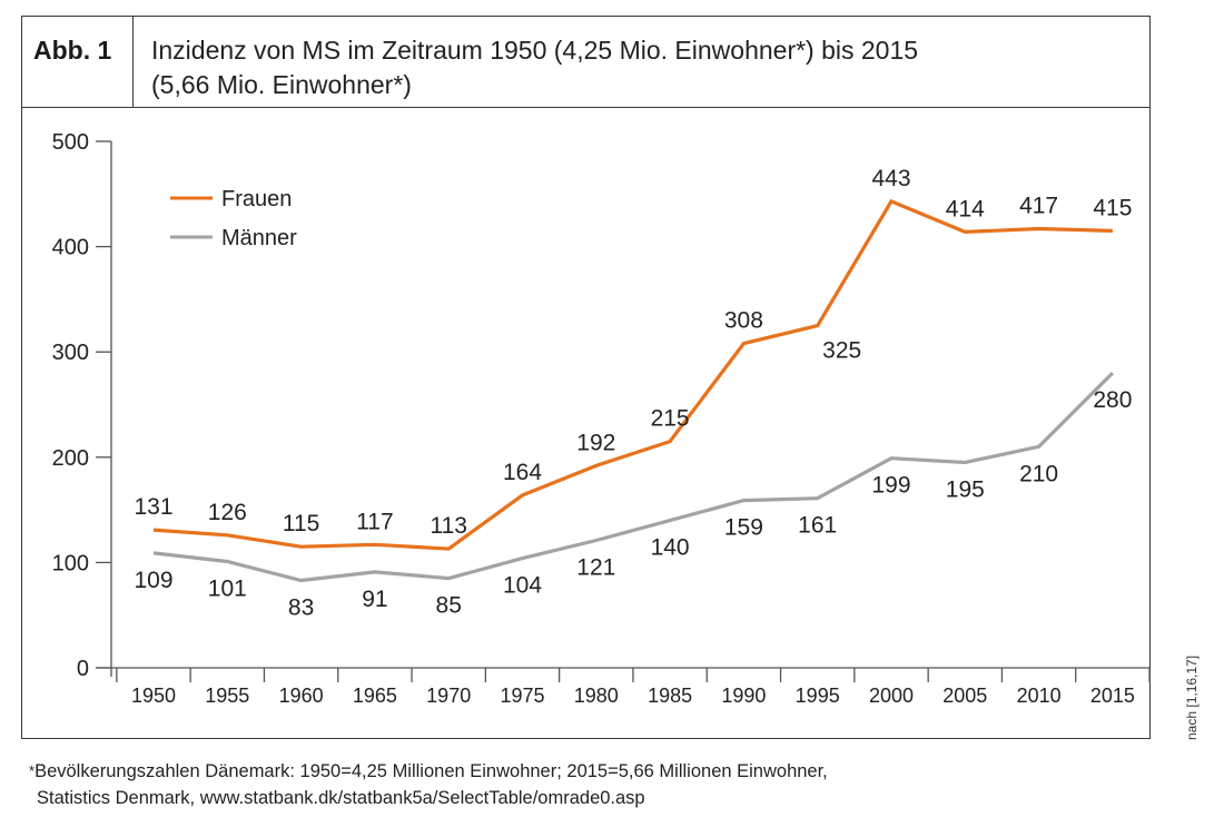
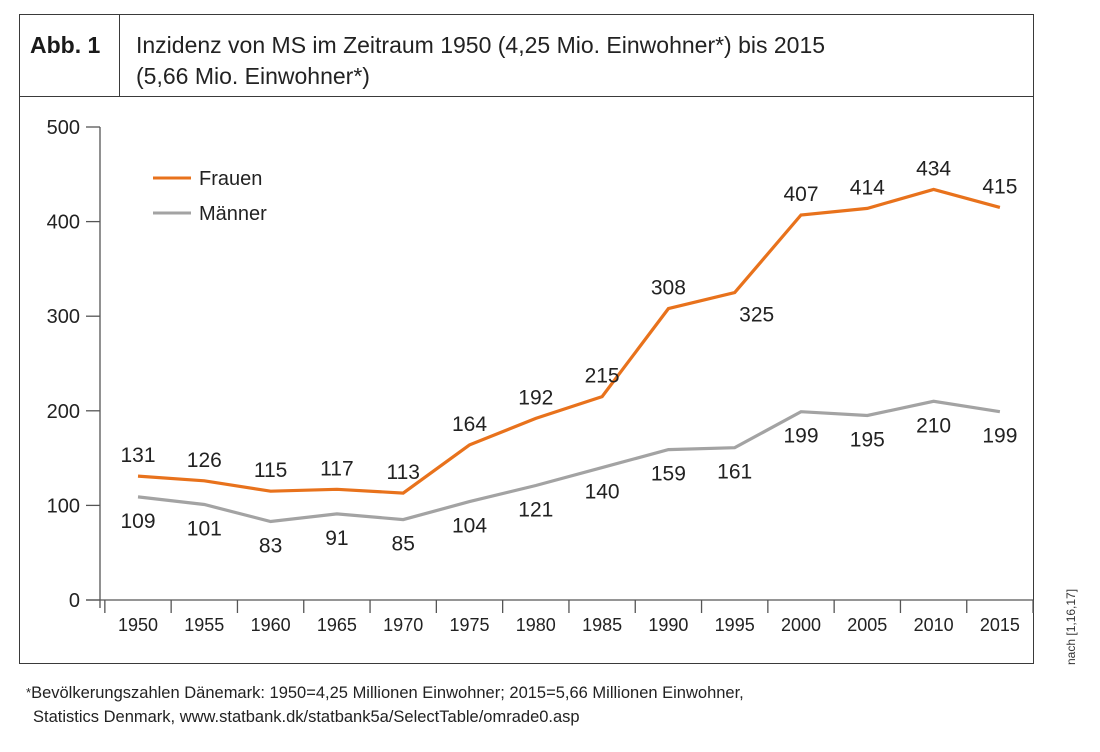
Frauen/2000: 443 -> 407
Frauen/2010: 417 -> 434
Männer/2015: 280 -> 199
